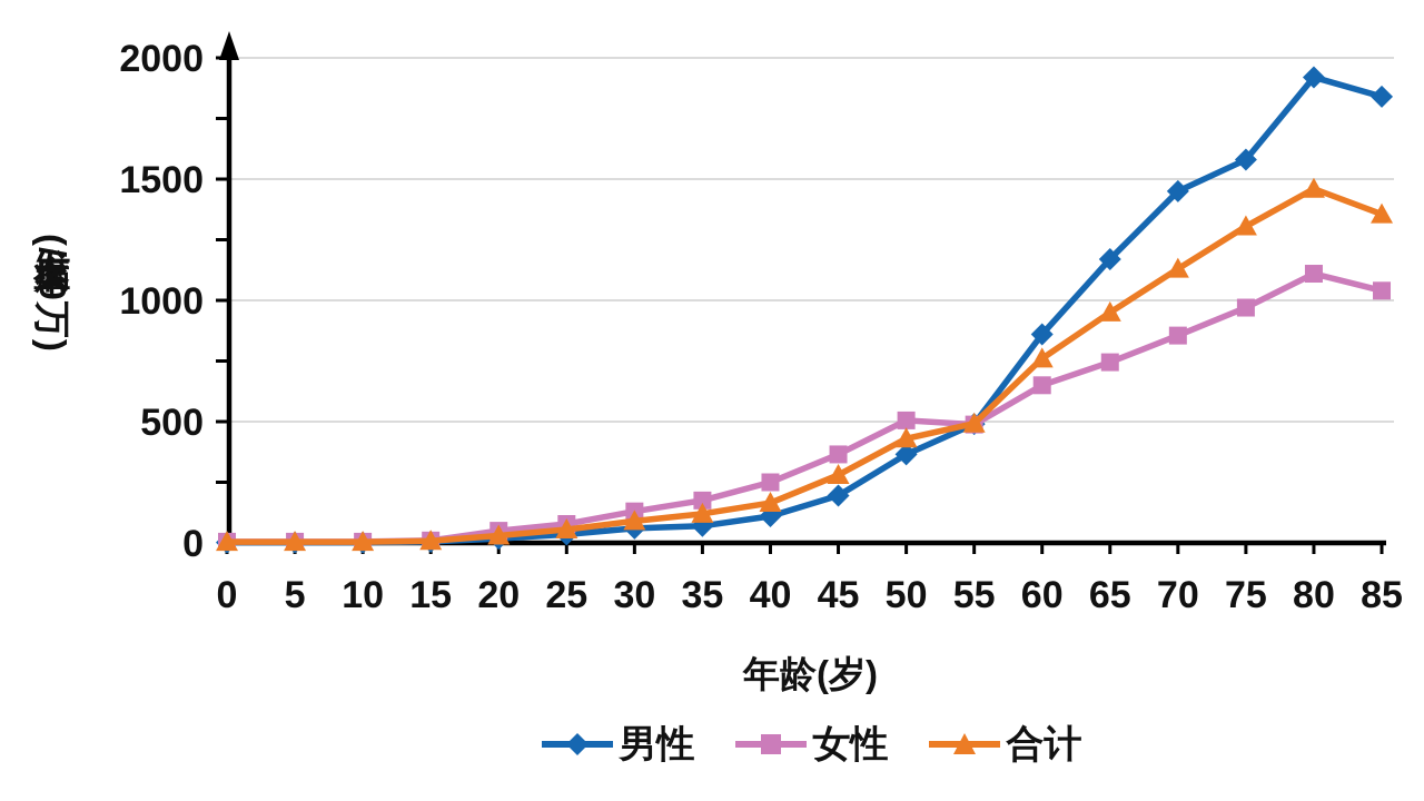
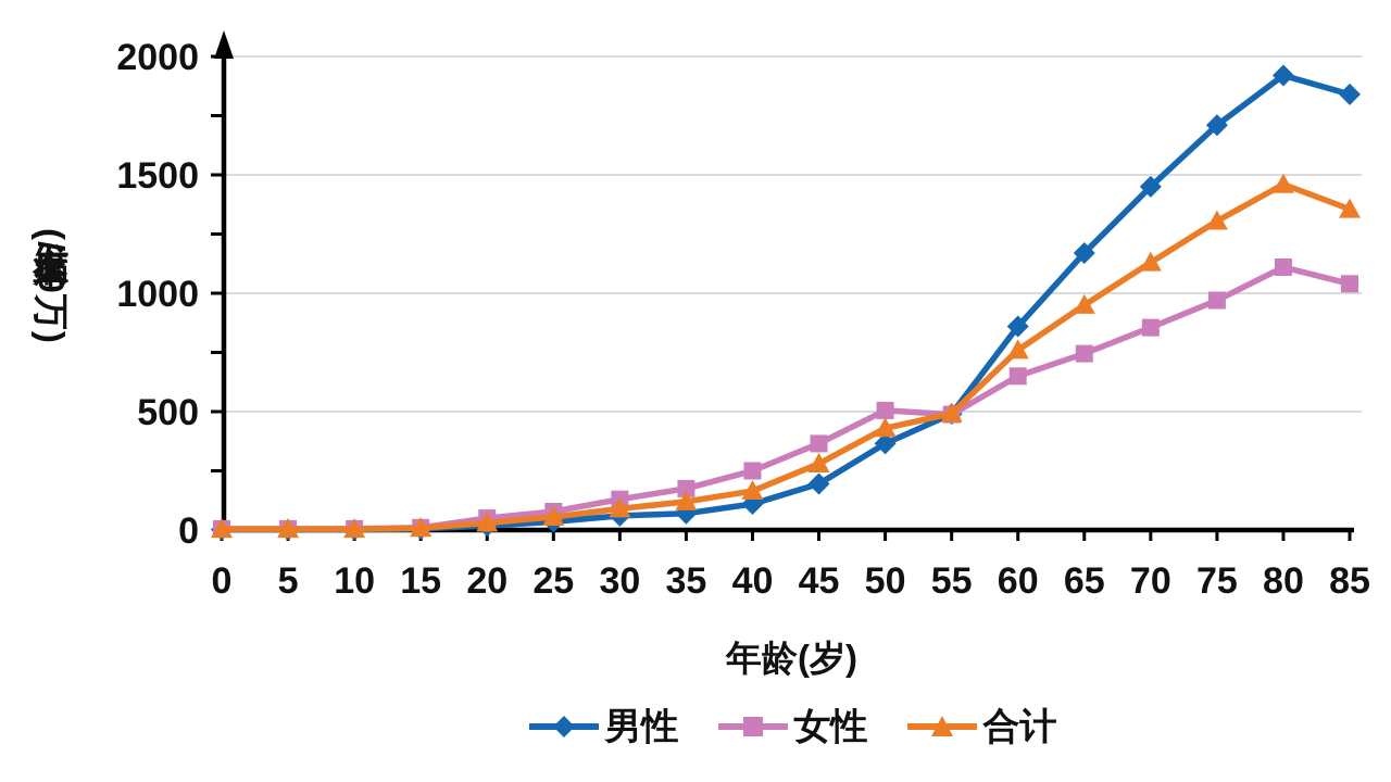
男性/75: 1580 -> 1710
